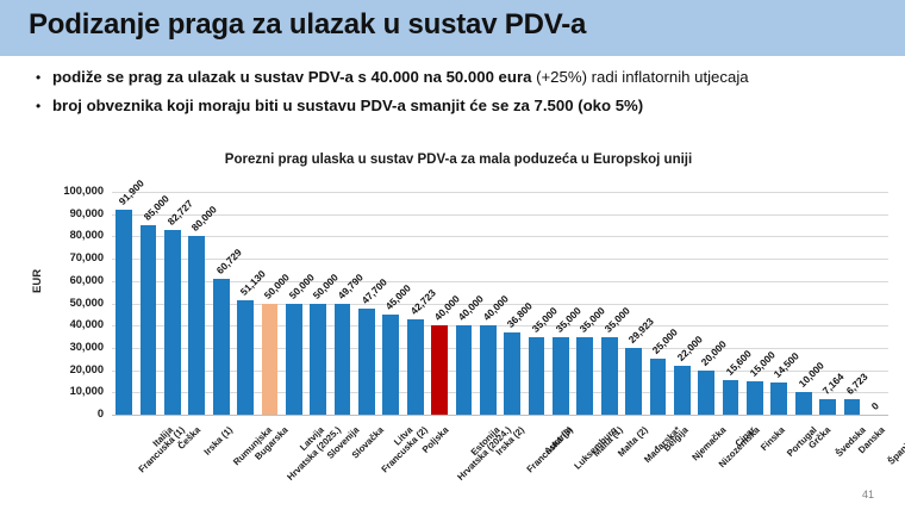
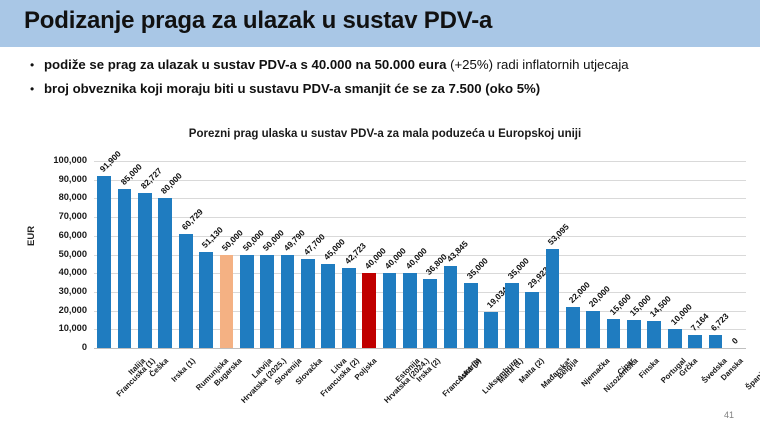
Austrija: 35,000 -> 43,845
Malta (1): 35,000 -> 19,034
Belgija: 25,000 -> 53,095
